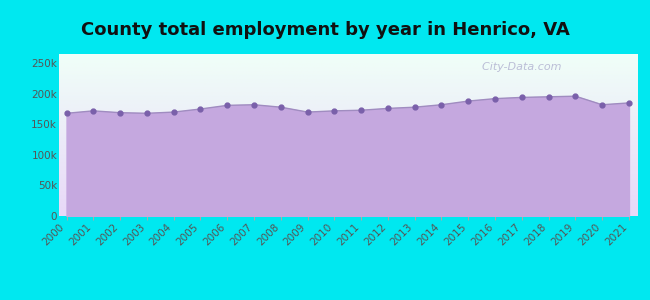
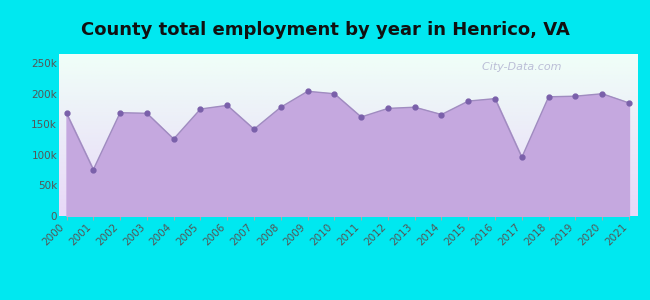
2001: 172k -> 76k
2004: 170k -> 126k
2007: 182k -> 142k
2009: 170k -> 204k
2010: 172k -> 200k
2011: 173k -> 162k
2014: 182k -> 166k
2017: 194k -> 96k
2020: 182k -> 200k
